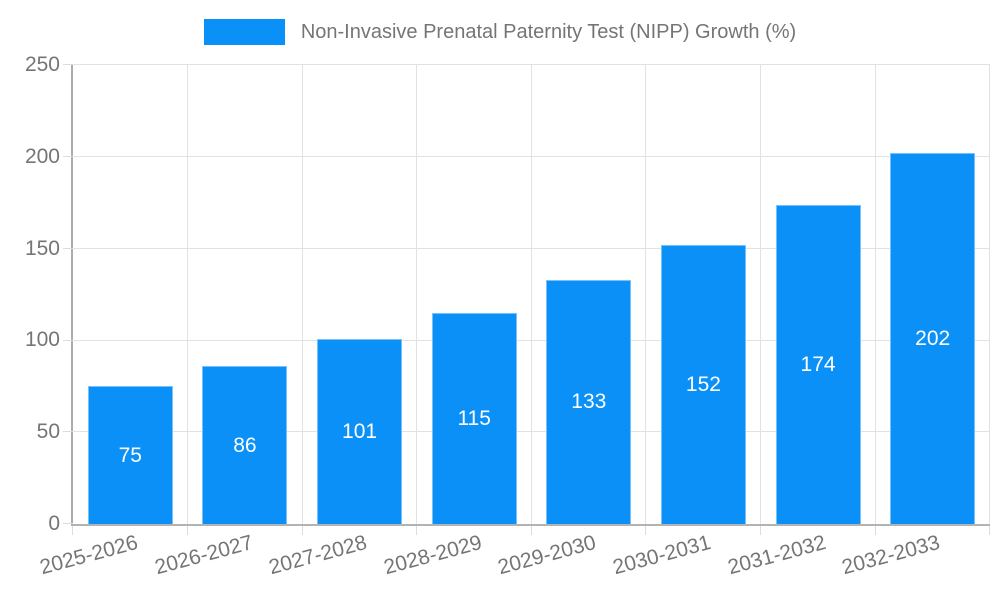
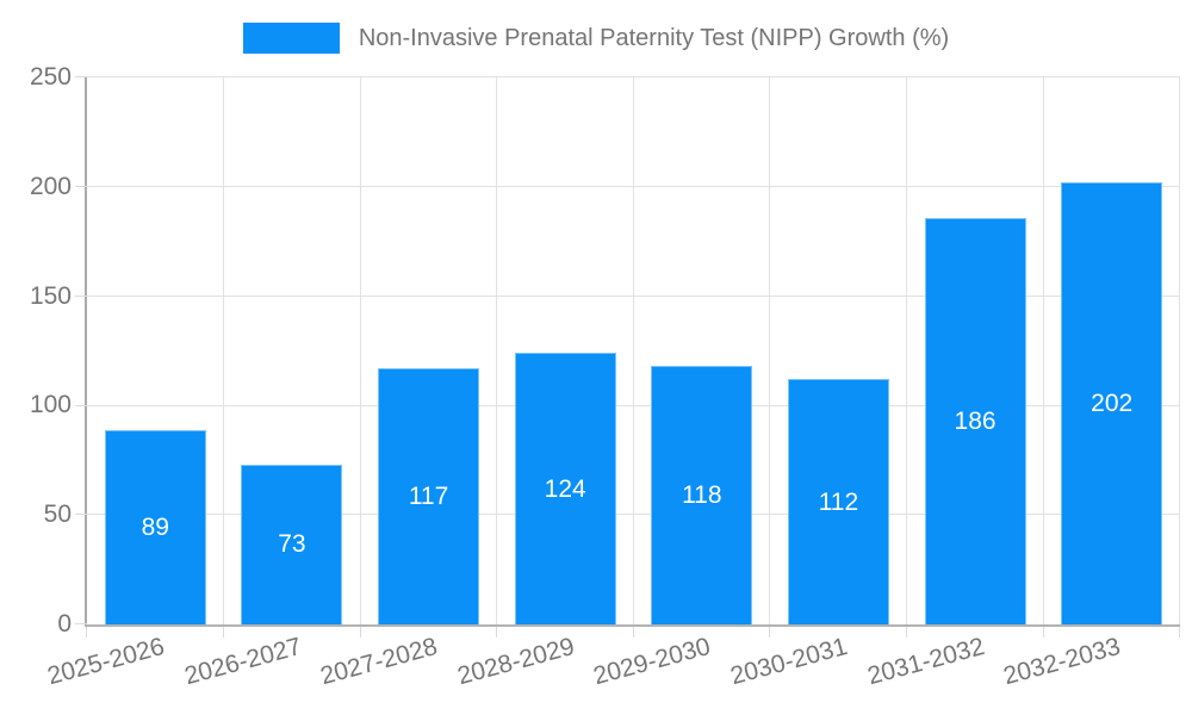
2025-2026: 75 -> 89
2026-2027: 86 -> 73
2027-2028: 101 -> 117
2028-2029: 115 -> 124
2029-2030: 133 -> 118
2030-2031: 152 -> 112
2031-2032: 174 -> 186
